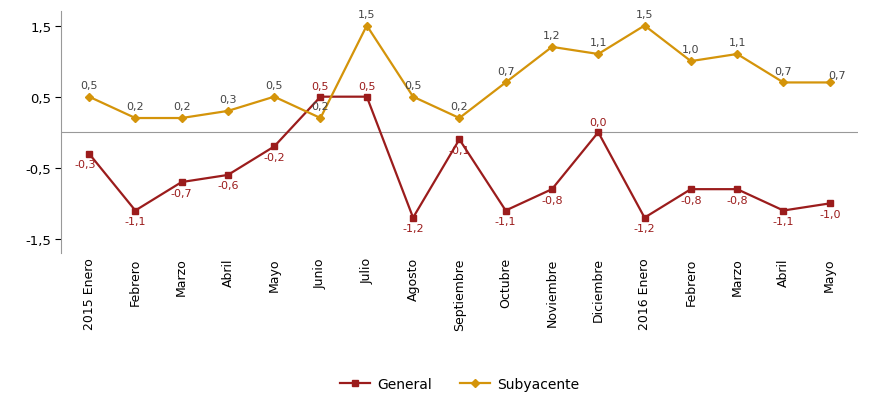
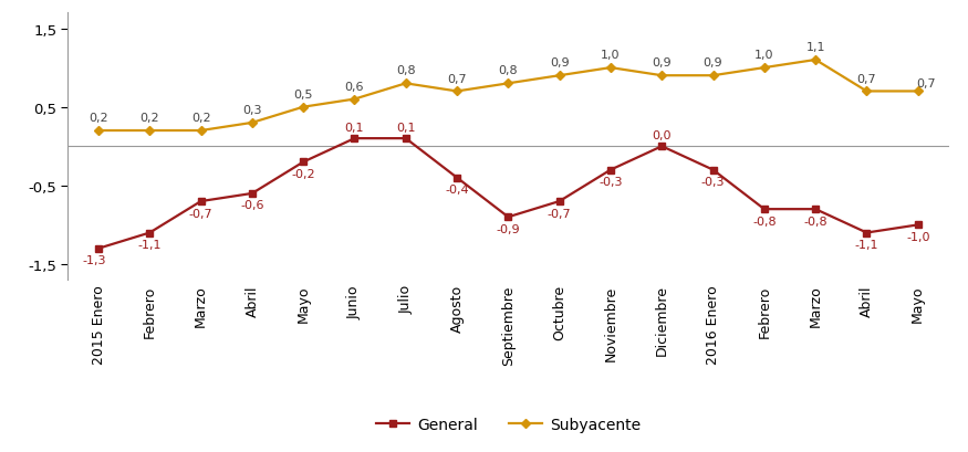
General/2015 Enero: -0,3 -> -1,3
Subyacente/2015 Enero: 0,5 -> 0,2
General/Junio: 0,5 -> 0,1
Subyacente/Junio: 0,2 -> 0,6
General/Julio: 0,5 -> 0,1
Subyacente/Julio: 1,5 -> 0,8
General/Agosto: -1,2 -> -0,4
Subyacente/Agosto: 0,5 -> 0,7
General/Septiembre: -0,1 -> -0,9
Subyacente/Septiembre: 0,2 -> 0,8
General/Octubre: -1,1 -> -0,7
Subyacente/Octubre: 0,7 -> 0,9
General/Noviembre: -0,8 -> -0,3
Subyacente/Noviembre: 1,2 -> 1,0
Subyacente/Diciembre: 1,1 -> 0,9
General/2016 Enero: -1,2 -> -0,3
Subyacente/2016 Enero: 1,5 -> 0,9
